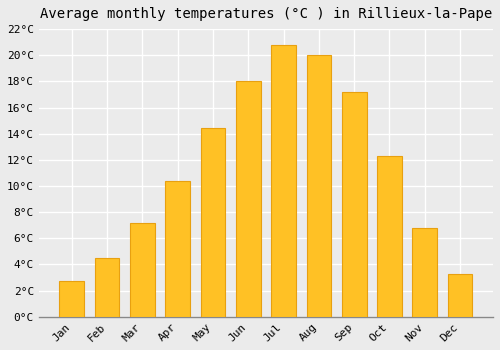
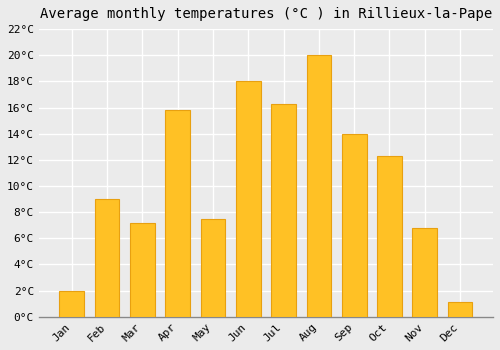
Jan: 2.7°C -> 2.0°C
Feb: 4.5°C -> 9.0°C
Apr: 10.4°C -> 15.8°C
May: 14.4°C -> 7.5°C
Jul: 20.8°C -> 16.3°C
Sep: 17.2°C -> 14.0°C
Dec: 3.3°C -> 1.1°C
